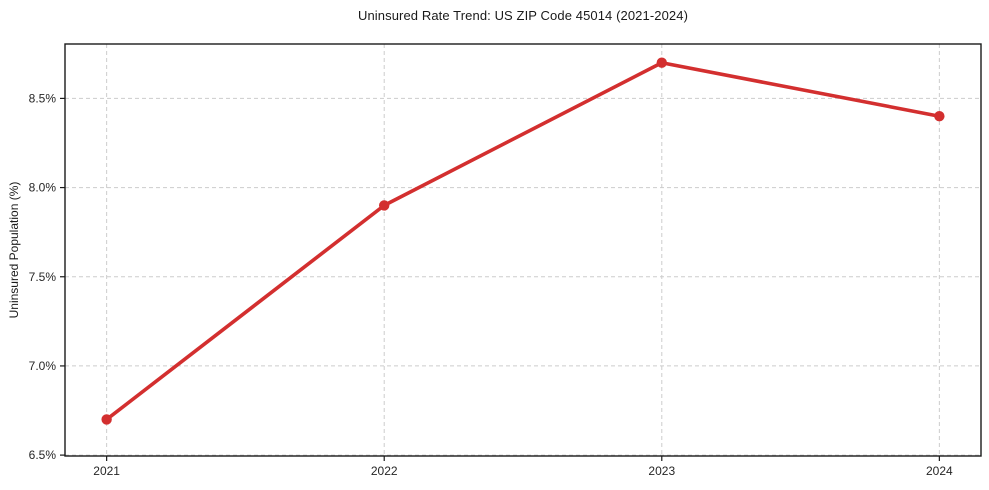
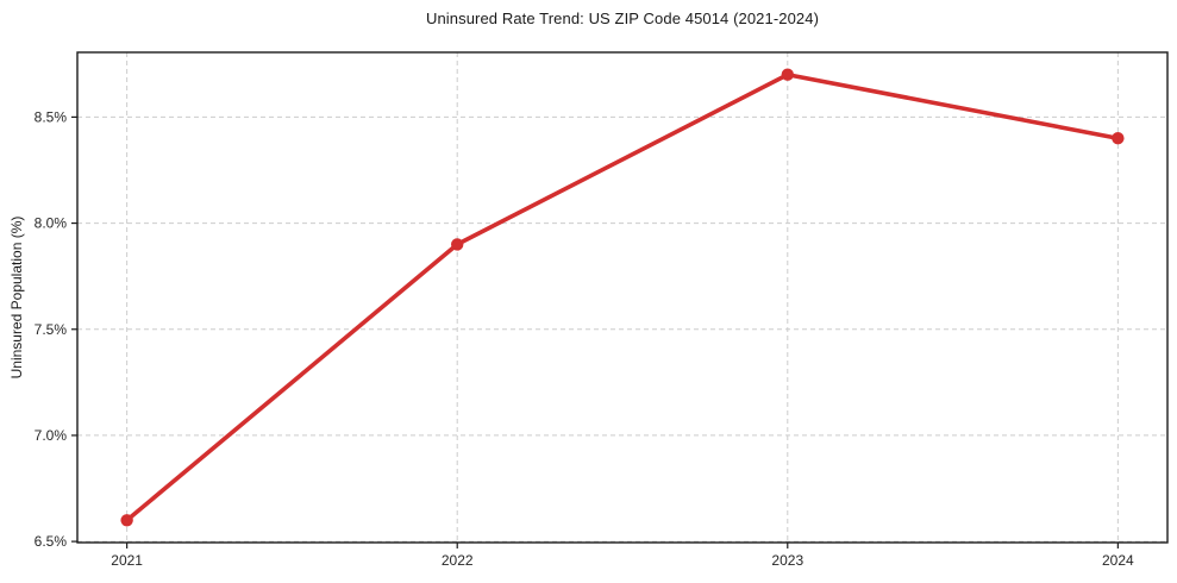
2021: 6.7% -> 6.6%
